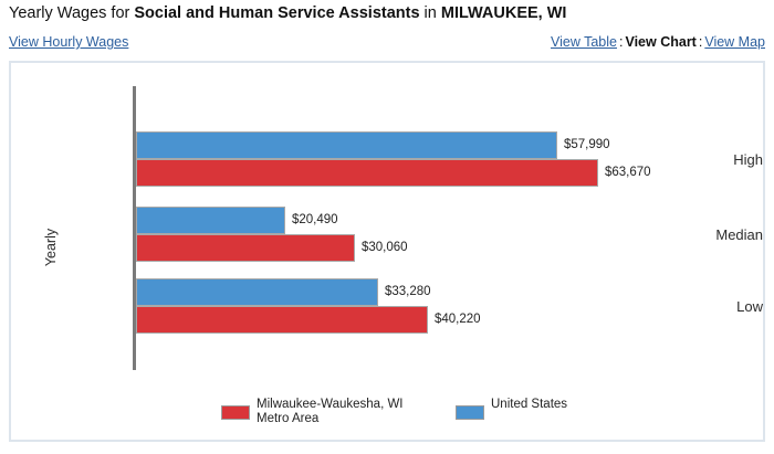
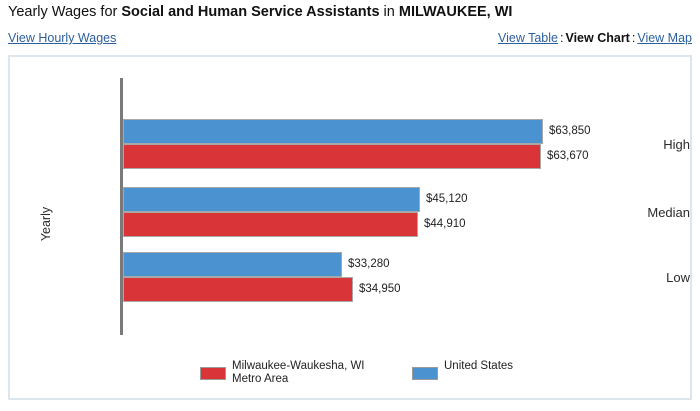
United States/High: $57,990 -> $63,850
Milwaukee-Waukesha, WI Metro Area/Median: $30,060 -> $44,910
United States/Median: $20,490 -> $45,120
Milwaukee-Waukesha, WI Metro Area/Low: $40,220 -> $34,950
